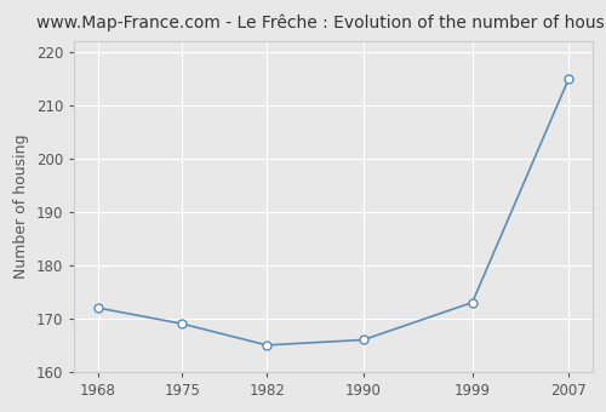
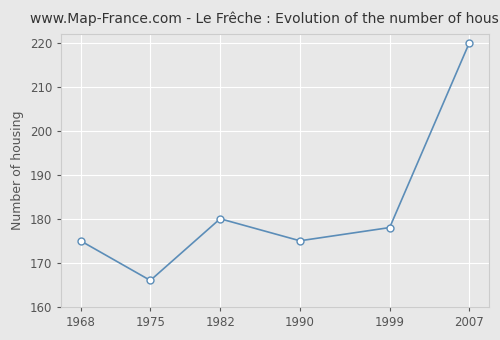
1968: 172 -> 175
1975: 169 -> 166
1982: 165 -> 180
1990: 166 -> 175
1999: 173 -> 178
2007: 215 -> 220
